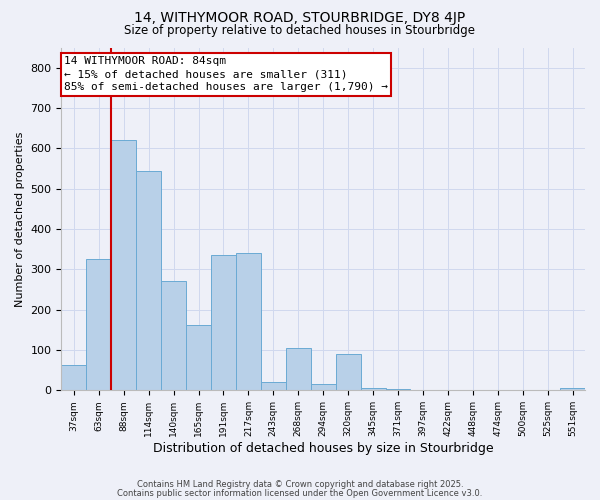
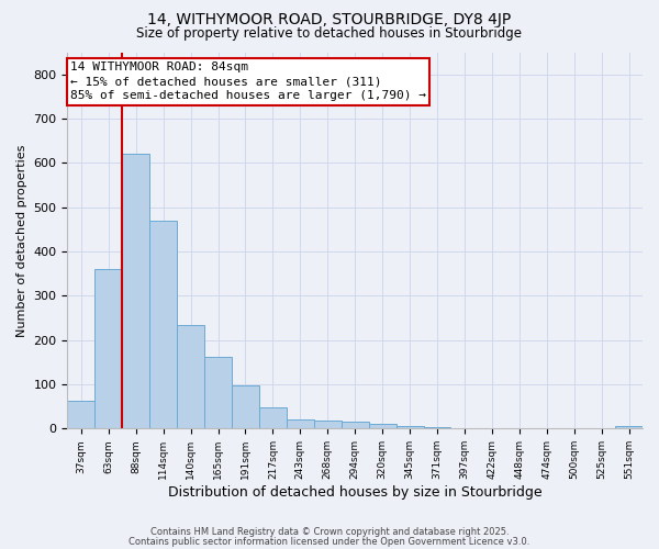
63sqm: 325 -> 360
114sqm: 545 -> 470
140sqm: 270 -> 235
191sqm: 335 -> 97
217sqm: 340 -> 47
268sqm: 105 -> 18
320sqm: 90 -> 10
